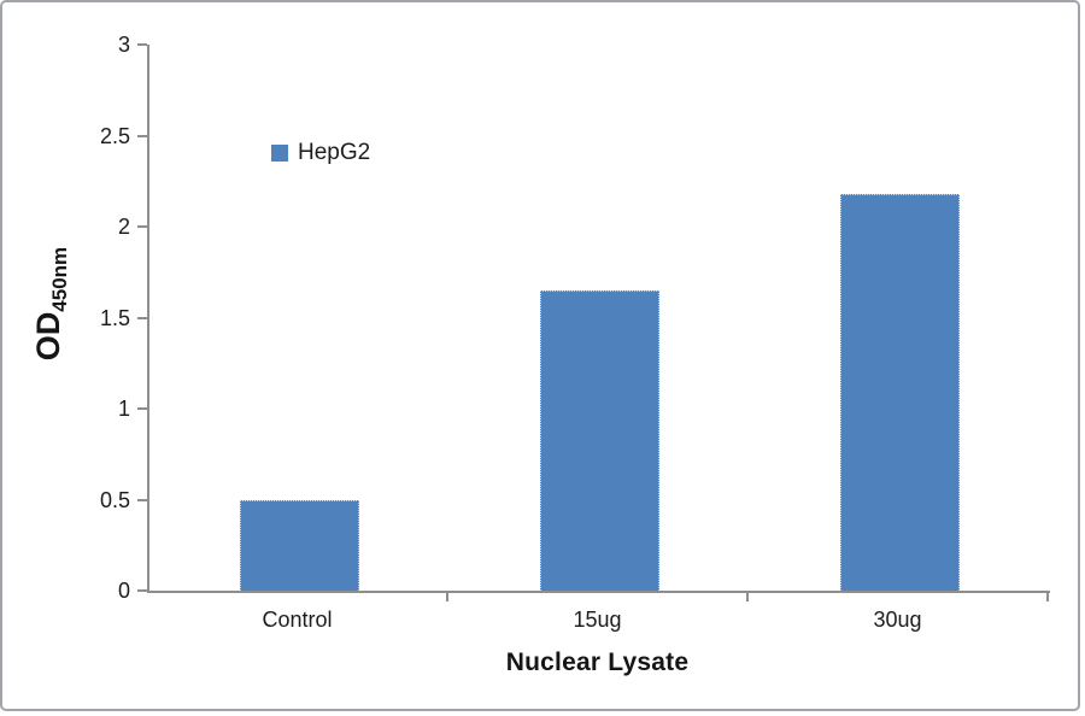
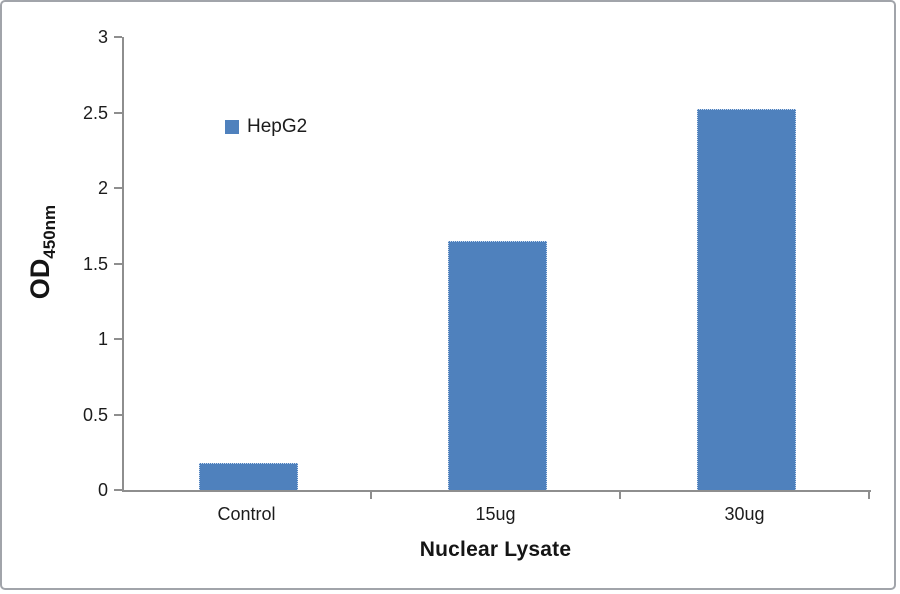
Control: 0.50 -> 0.18
30ug: 2.18 -> 2.52
